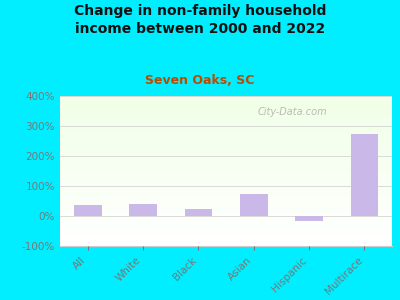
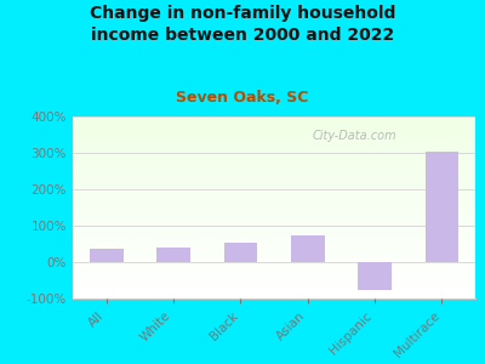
Black: 25% -> 55%
Hispanic: -18% -> -75%
Multirace: 275% -> 305%
